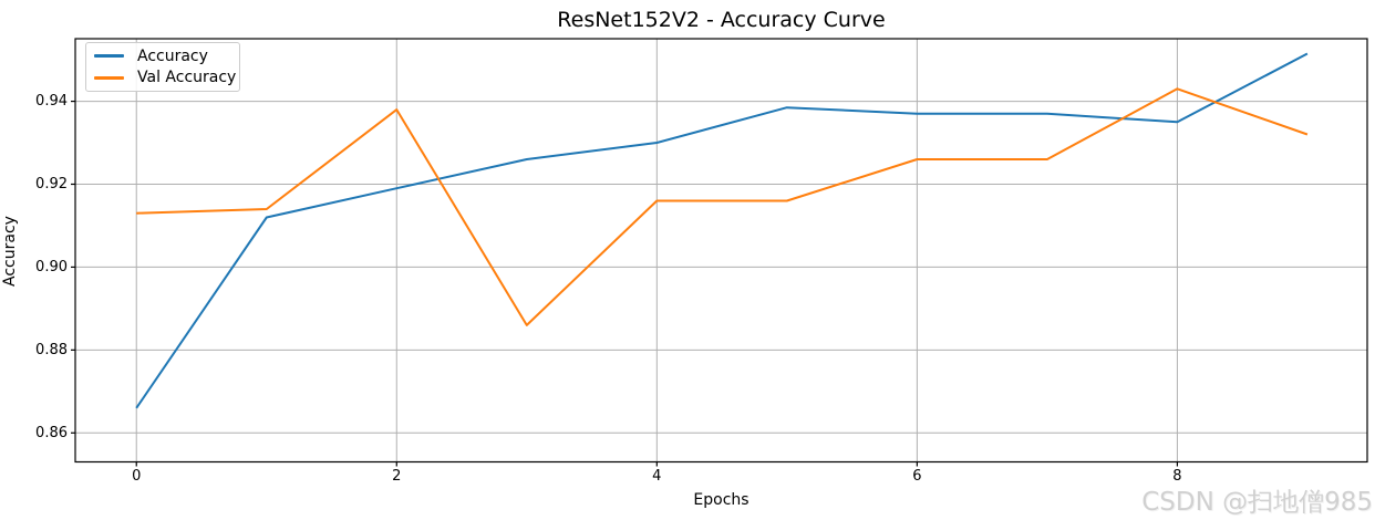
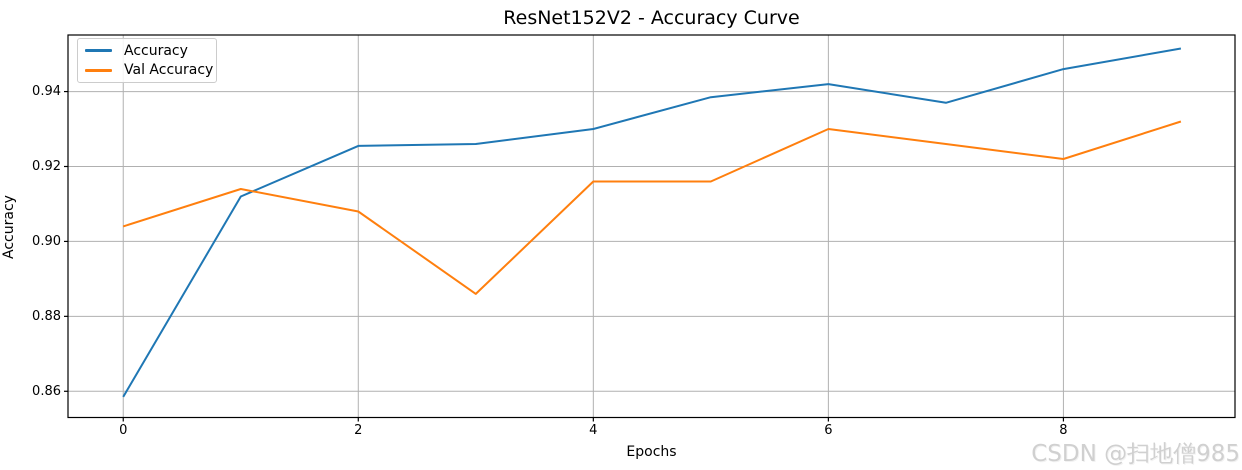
Accuracy/0: 0.866 -> 0.859
Val Accuracy/0: 0.913 -> 0.904
Accuracy/2: 0.919 -> 0.925
Val Accuracy/2: 0.938 -> 0.908
Accuracy/6: 0.937 -> 0.942
Val Accuracy/6: 0.926 -> 0.930
Accuracy/8: 0.935 -> 0.946
Val Accuracy/8: 0.943 -> 0.922
